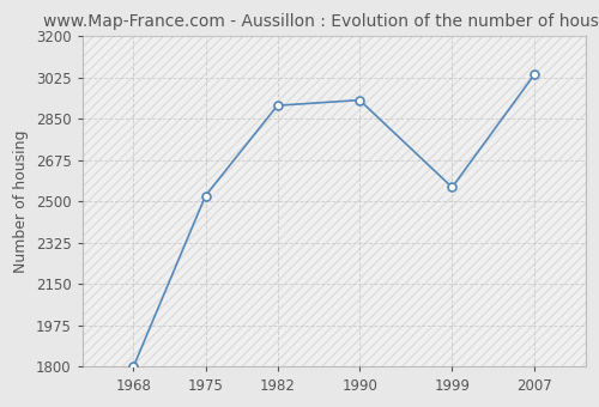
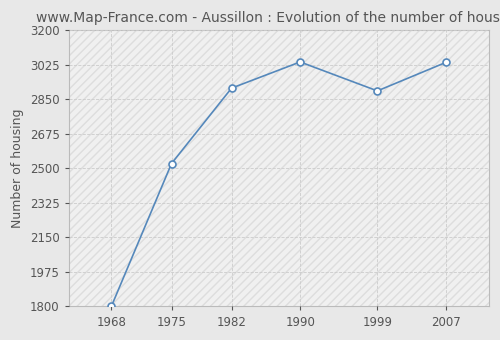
1990: 2930 -> 3040
1999: 2560 -> 2890
